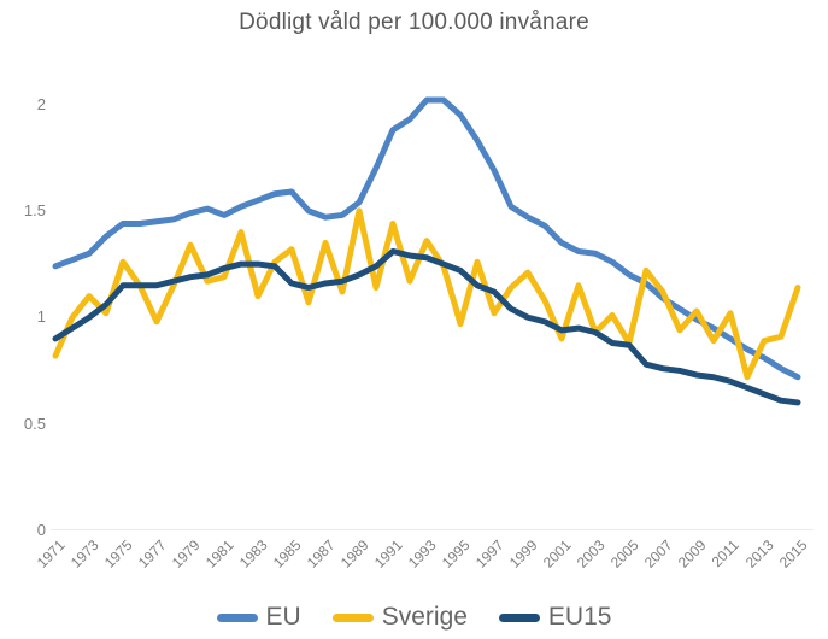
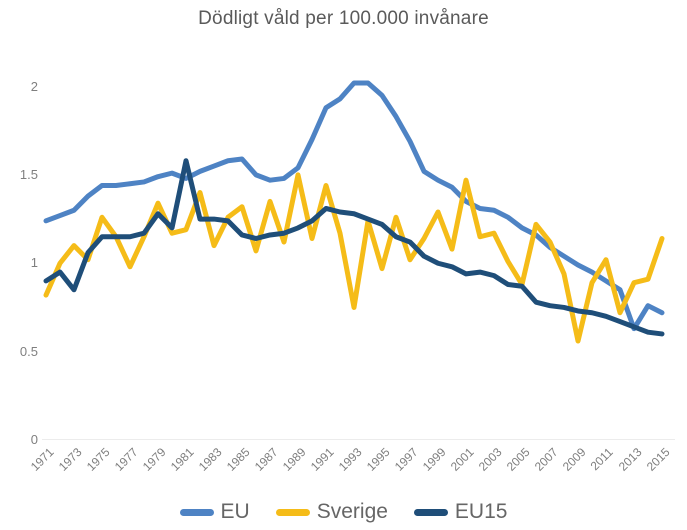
EU15/1973: 1.00 -> 0.85
EU15/1979: 1.19 -> 1.28
EU15/1981: 1.23 -> 1.58
Sverige/1993: 1.36 -> 0.75
Sverige/1999: 1.21 -> 1.29
Sverige/2001: 0.90 -> 1.47
Sverige/2003: 0.93 -> 1.17
Sverige/2009: 1.03 -> 0.56
EU/2013: 0.81 -> 0.63
